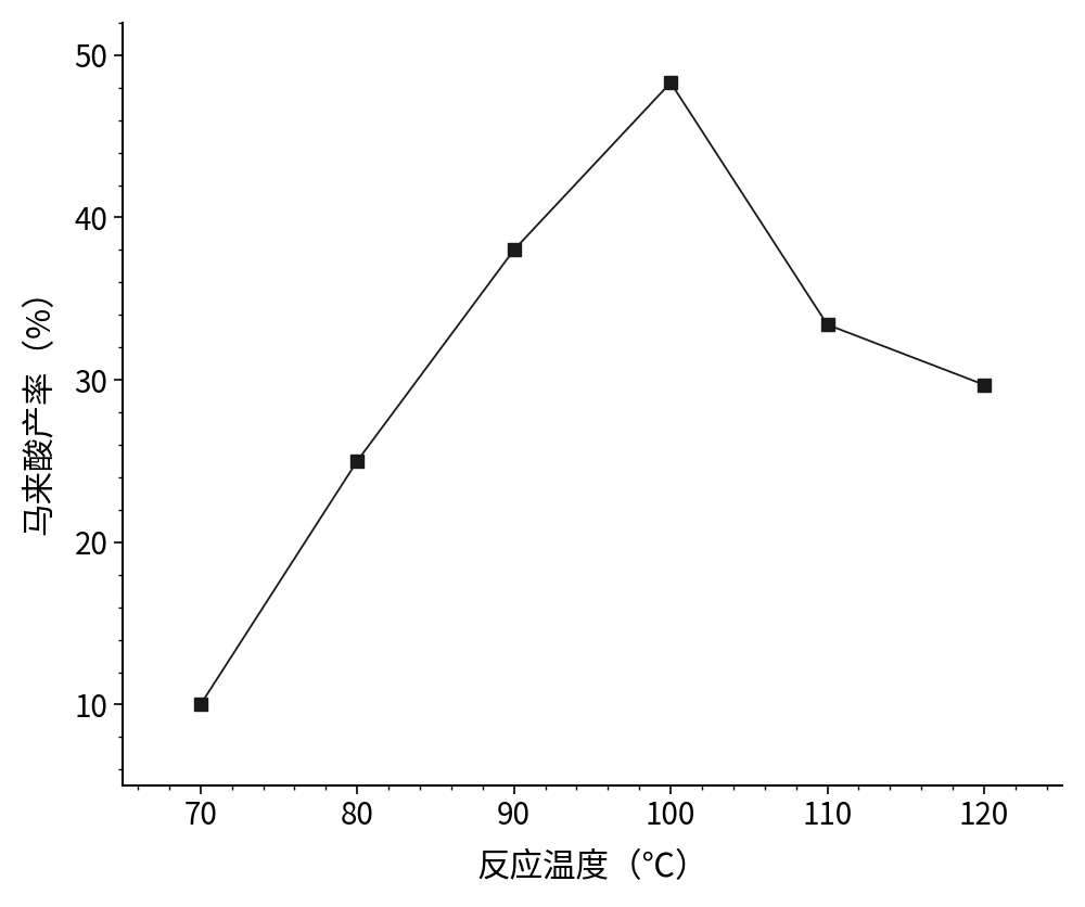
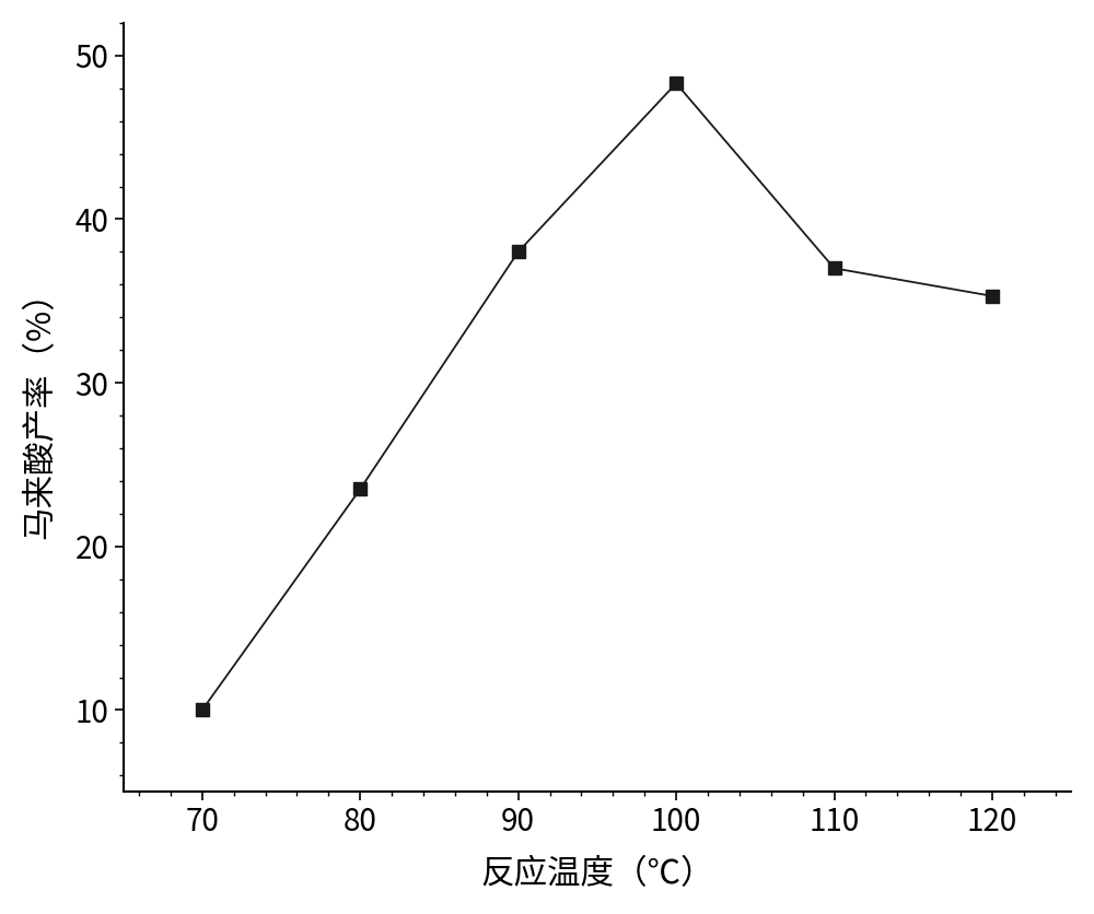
80: 25.0 -> 23.5
110: 33.4 -> 37.0
120: 29.7 -> 35.3
